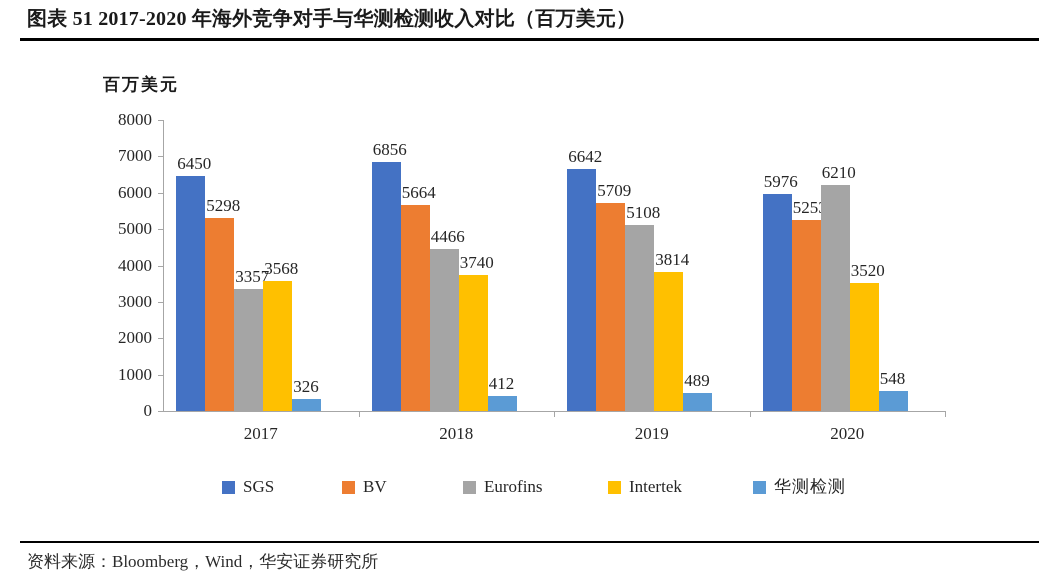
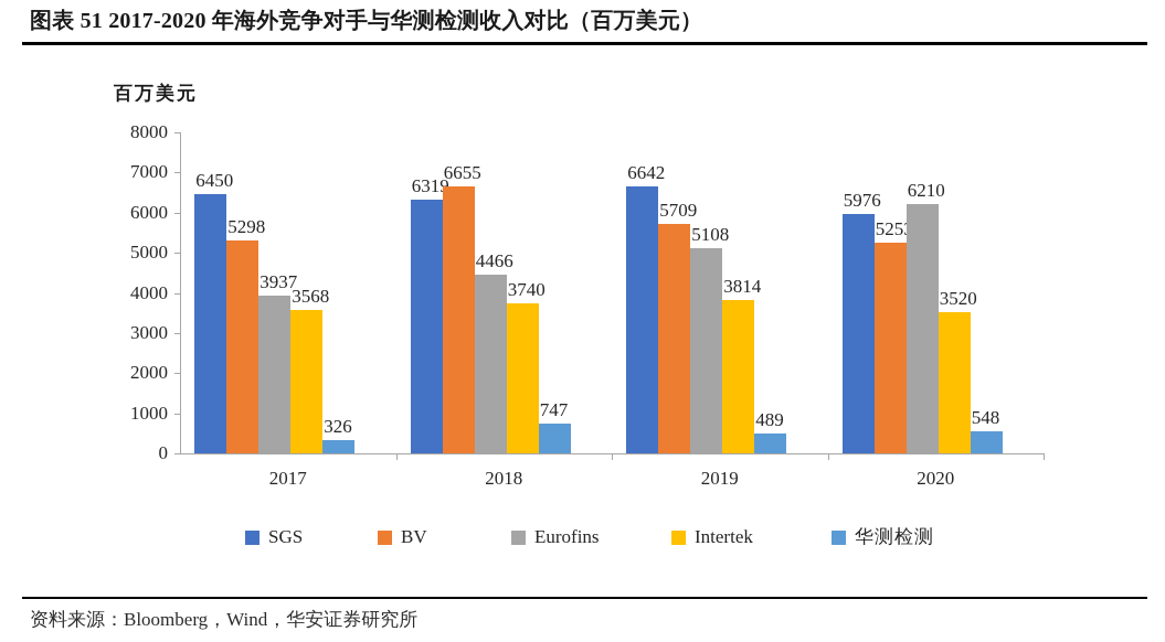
Eurofins/2017: 3357 -> 3937
SGS/2018: 6856 -> 6319
BV/2018: 5664 -> 6655
华测检测/2018: 412 -> 747
